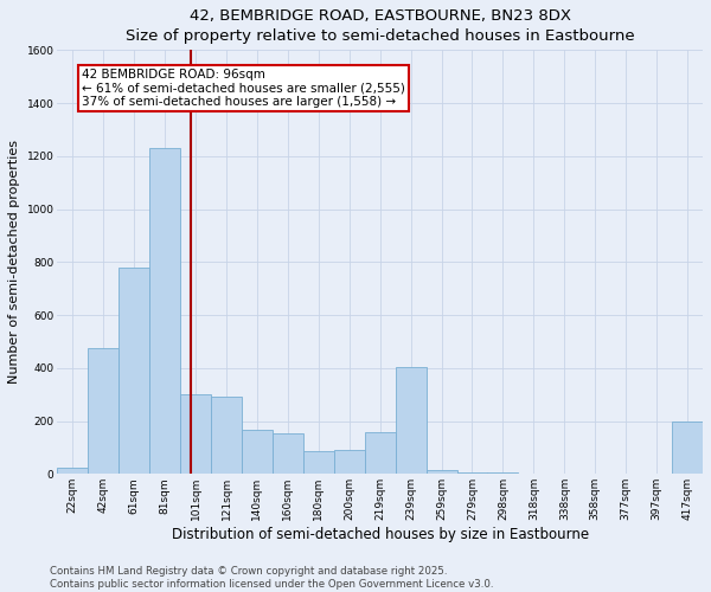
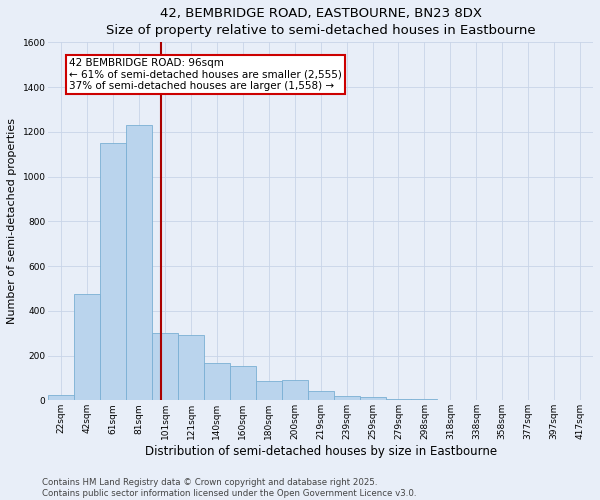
61sqm: 780 -> 1150
219sqm: 160 -> 40
239sqm: 405 -> 20
417sqm: 200 -> 1
